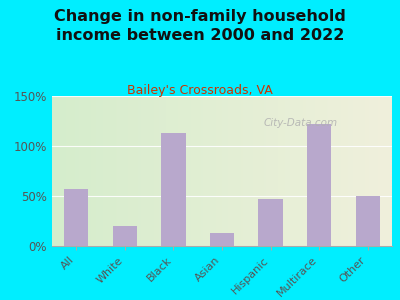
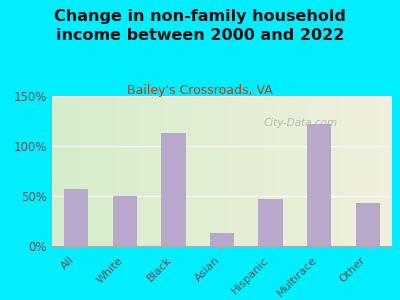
White: 20% -> 50%
Other: 50% -> 43%
